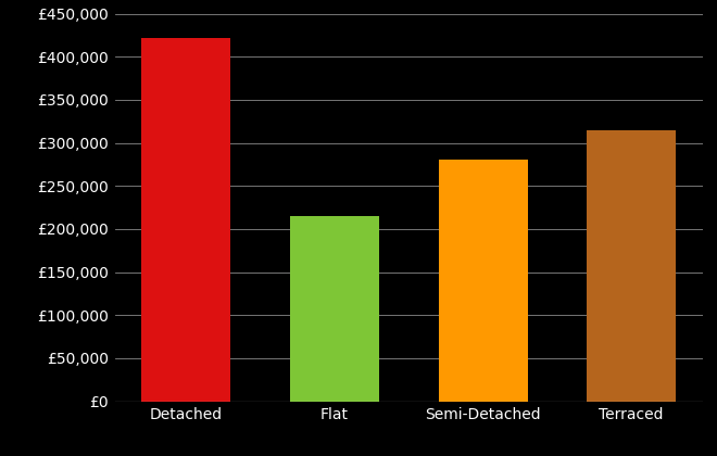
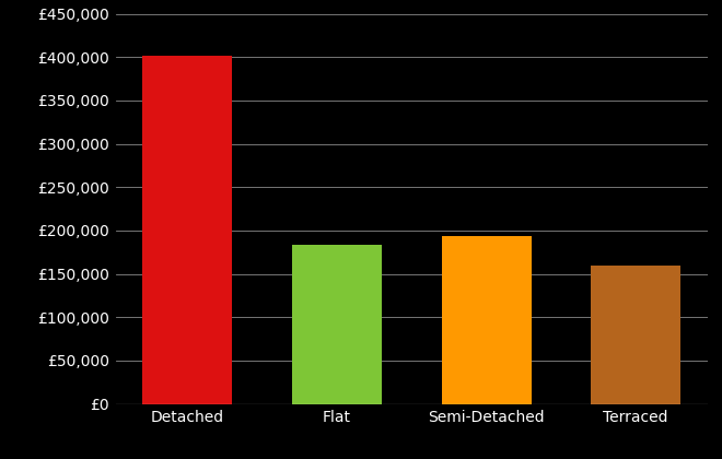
Detached: £422,000 -> £402,000
Flat: £215,000 -> £184,000
Semi-Detached: £280,000 -> £194,000
Terraced: £315,000 -> £160,000
